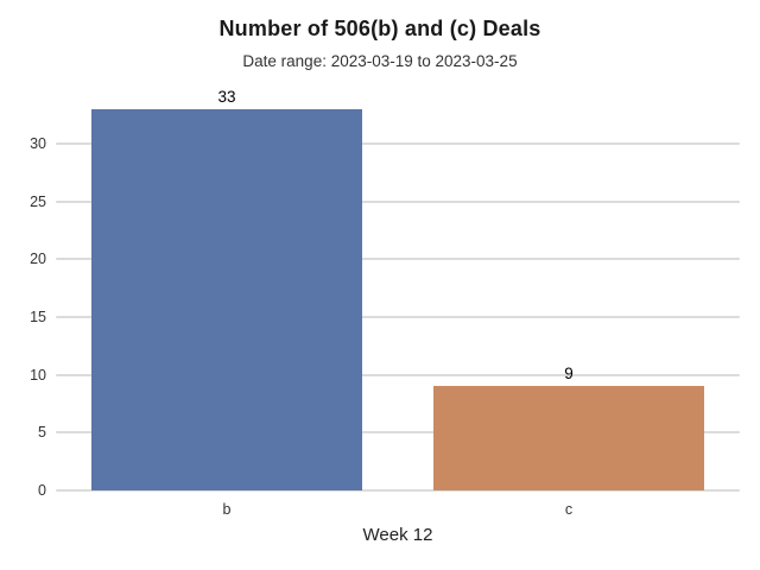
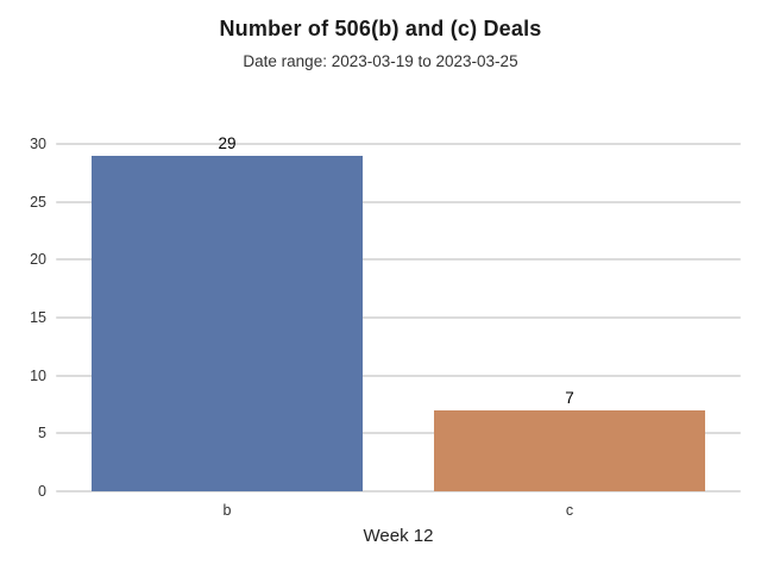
b: 33 -> 29
c: 9 -> 7
